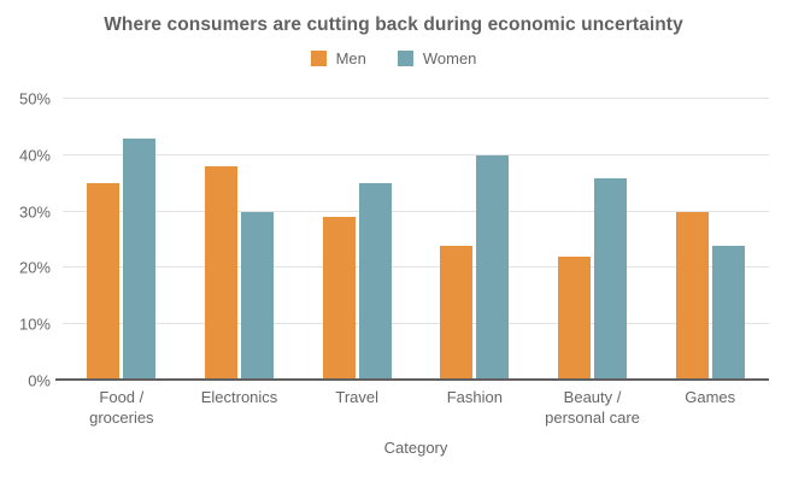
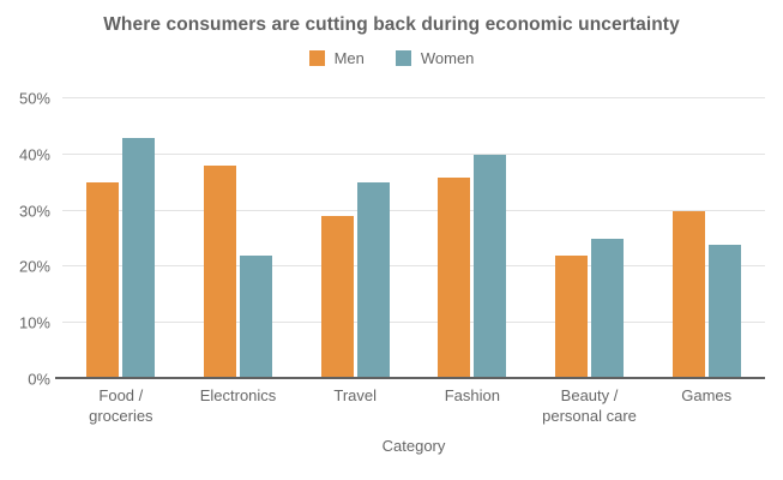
Women/Electronics: 30% -> 22%
Men/Fashion: 24% -> 36%
Women/Beauty / personal care: 36% -> 25%
